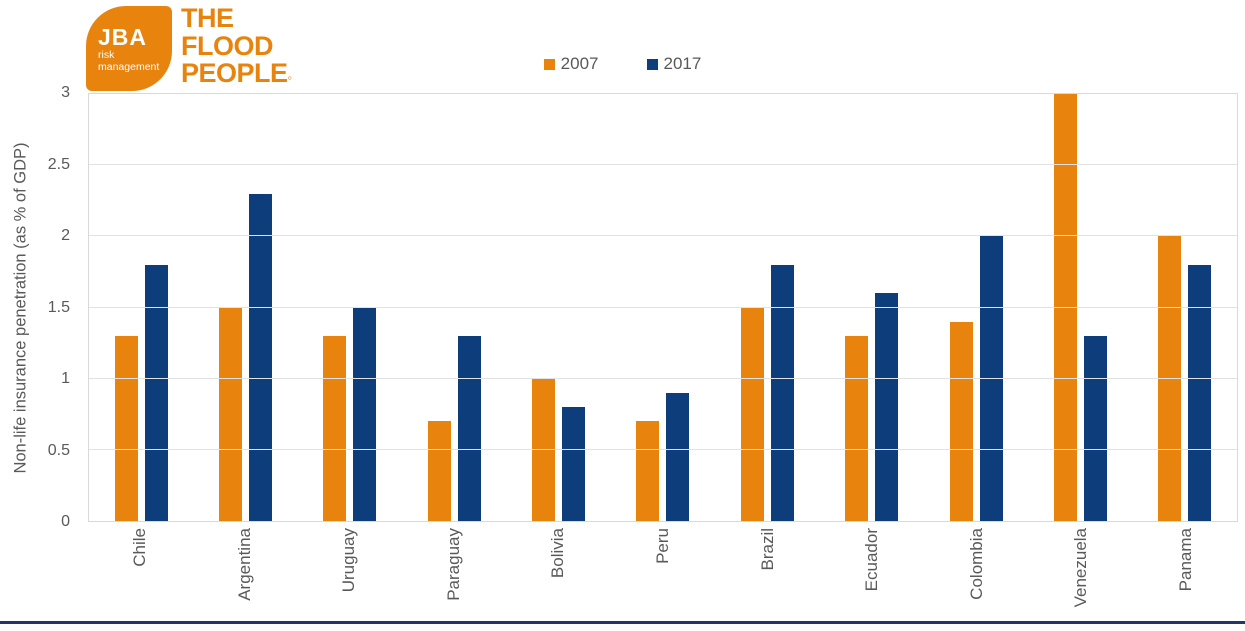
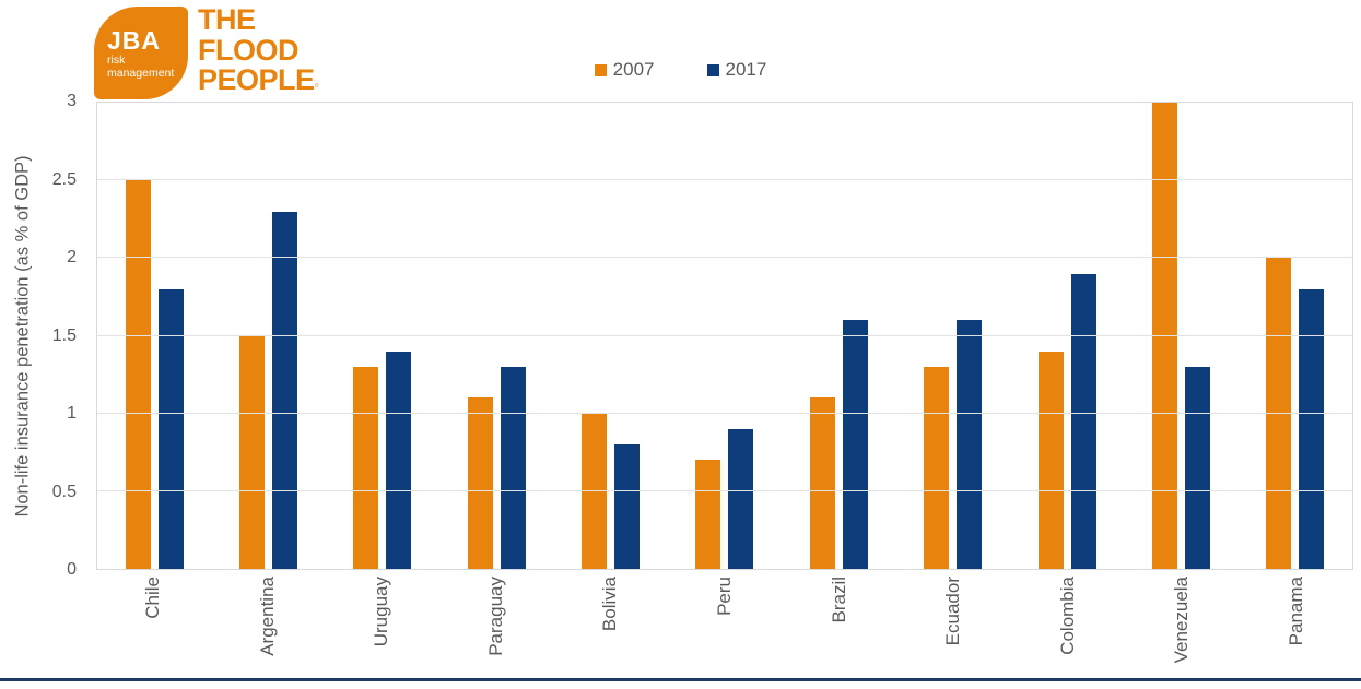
2007/Chile: 1.3 -> 2.5
2017/Uruguay: 1.5 -> 1.4
2007/Paraguay: 0.7 -> 1.1
2007/Brazil: 1.5 -> 1.1
2017/Brazil: 1.8 -> 1.6
2017/Colombia: 2.0 -> 1.9
